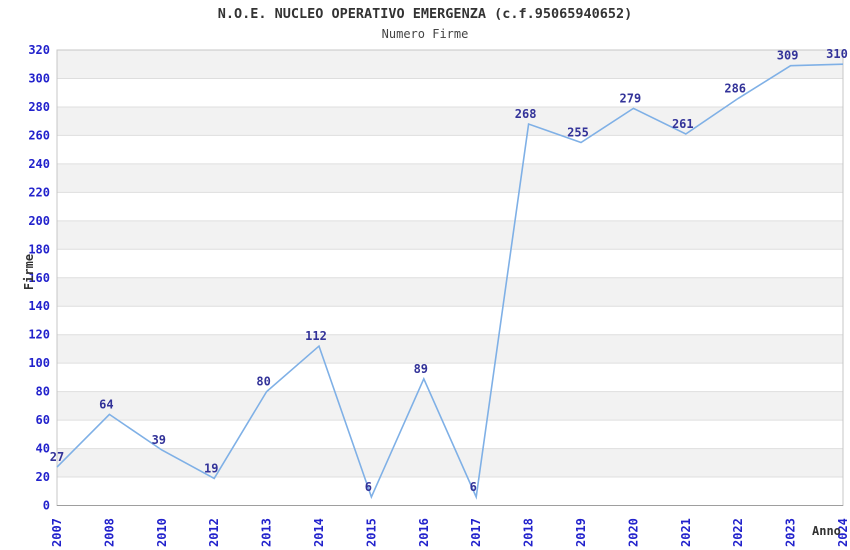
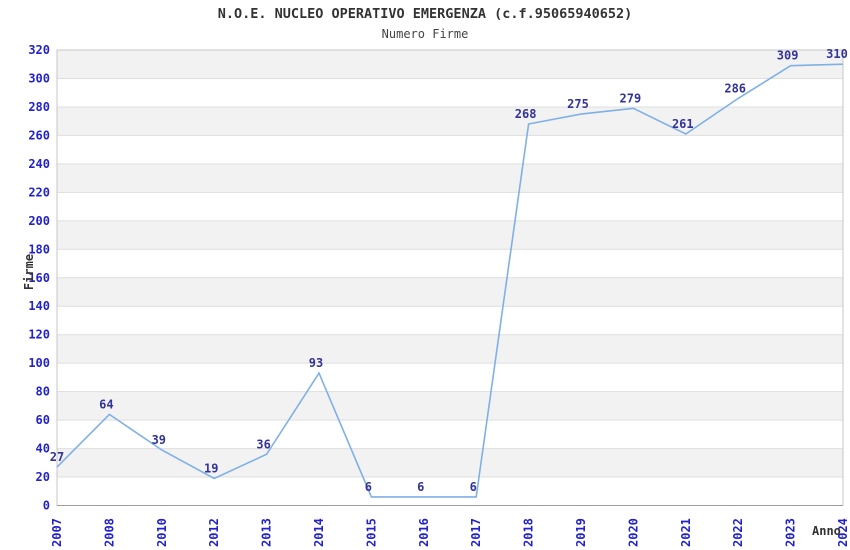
2013: 80 -> 36
2014: 112 -> 93
2016: 89 -> 6
2019: 255 -> 275
